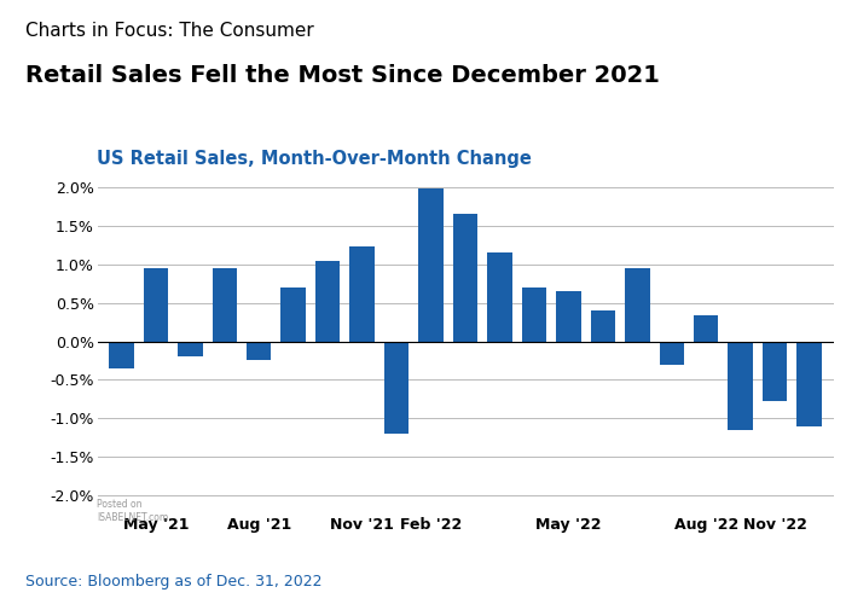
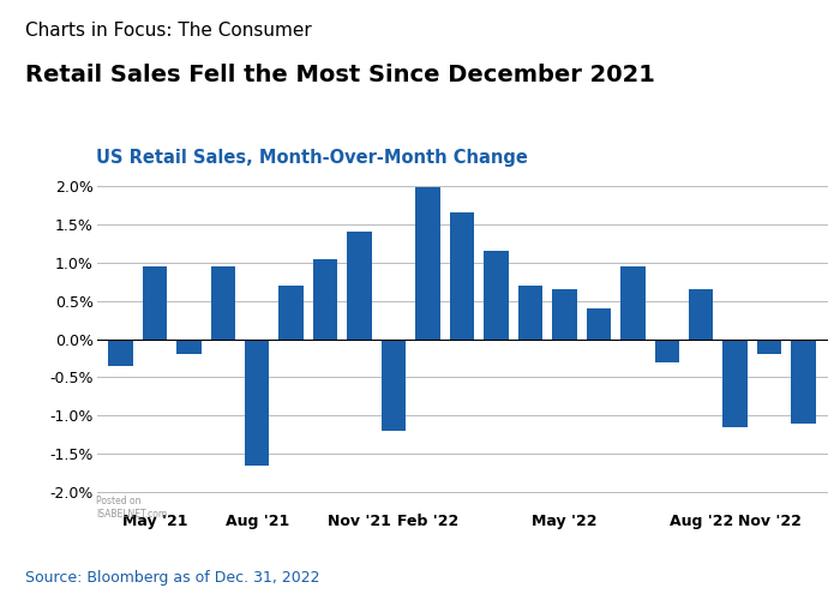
Aug '21: -0.24% -> -1.65%
Nov '21: 1.24% -> 1.40%
Aug '22: 0.34% -> 0.65%
Nov '22: -0.78% -> -0.20%
